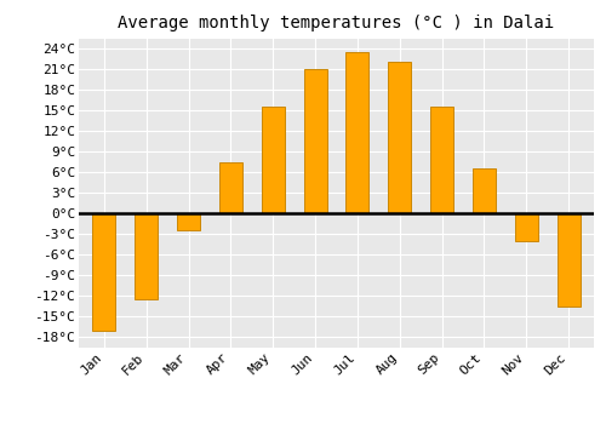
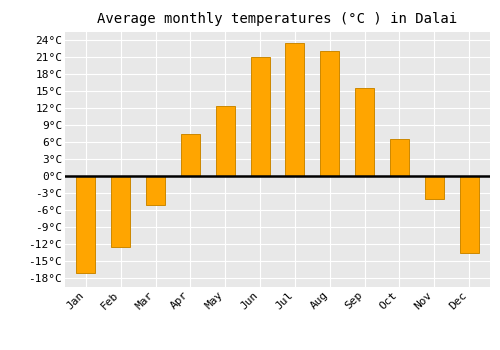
Mar: -2.5°C -> -5.0°C
May: 15.5°C -> 12.4°C
